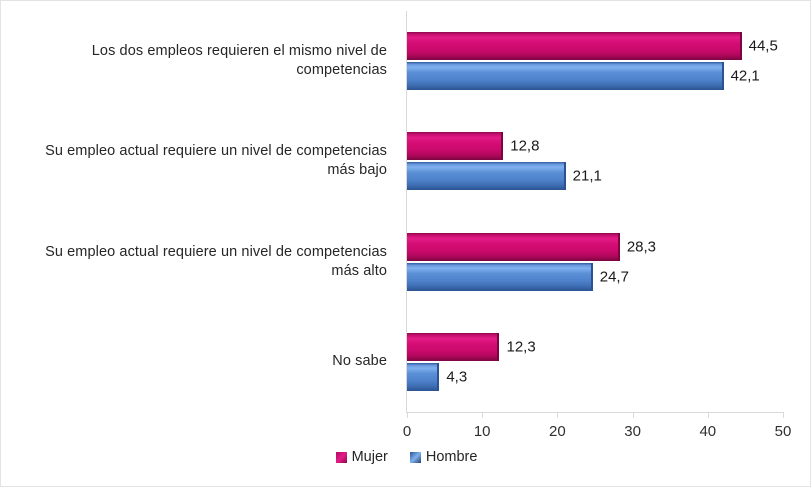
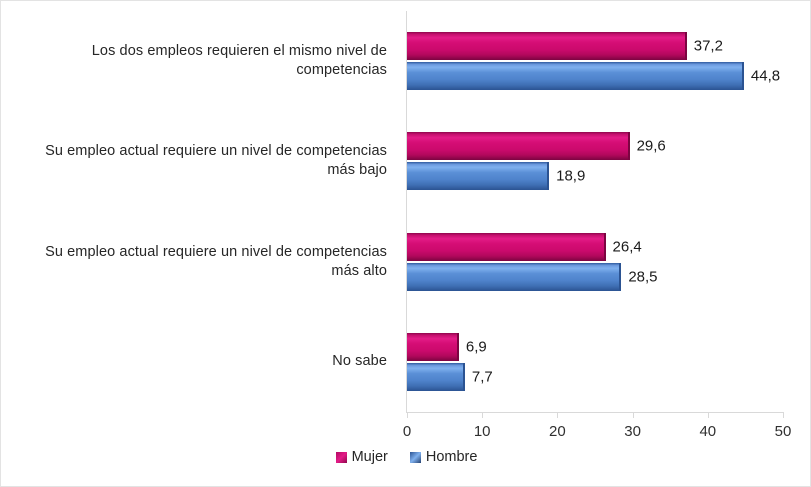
Mujer/Los dos empleos requieren el mismo nivel de competencias: 44,5 -> 37,2
Hombre/Los dos empleos requieren el mismo nivel de competencias: 42,1 -> 44,8
Mujer/Su empleo actual requiere un nivel de competencias más bajo: 12,8 -> 29,6
Hombre/Su empleo actual requiere un nivel de competencias más bajo: 21,1 -> 18,9
Mujer/Su empleo actual requiere un nivel de competencias más alto: 28,3 -> 26,4
Hombre/Su empleo actual requiere un nivel de competencias más alto: 24,7 -> 28,5
Mujer/No sabe: 12,3 -> 6,9
Hombre/No sabe: 4,3 -> 7,7
